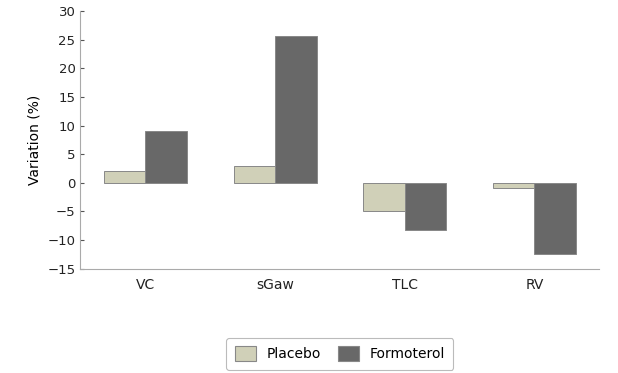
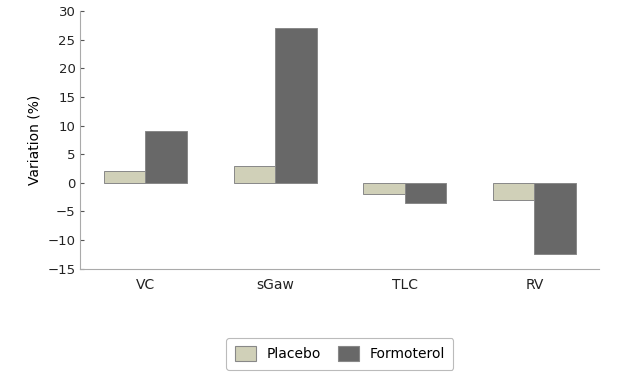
Formoterol/sGaw: 25.6 -> 27.0
Placebo/TLC: -5 -> -2
Formoterol/TLC: -8.2 -> -3.5
Placebo/RV: -1 -> -3
